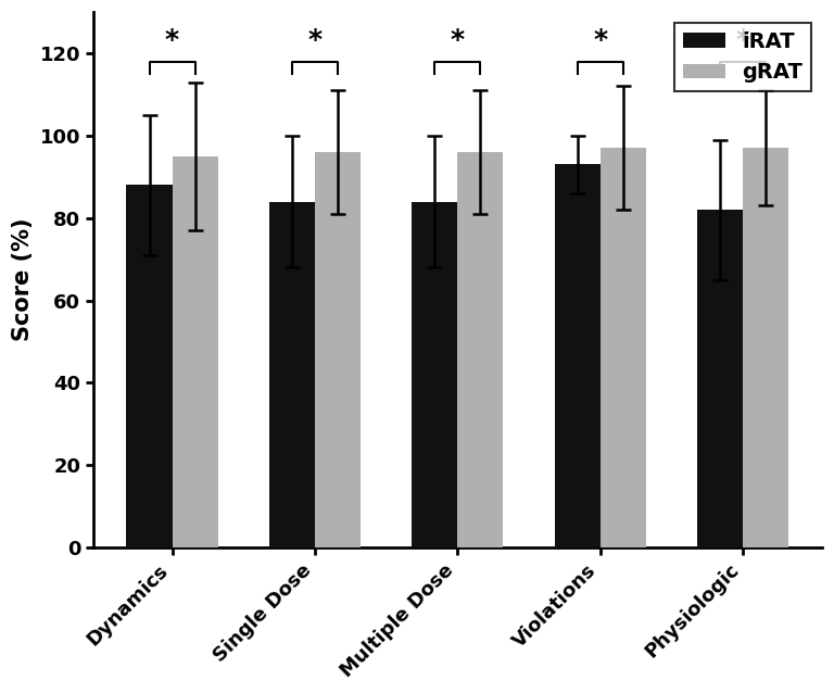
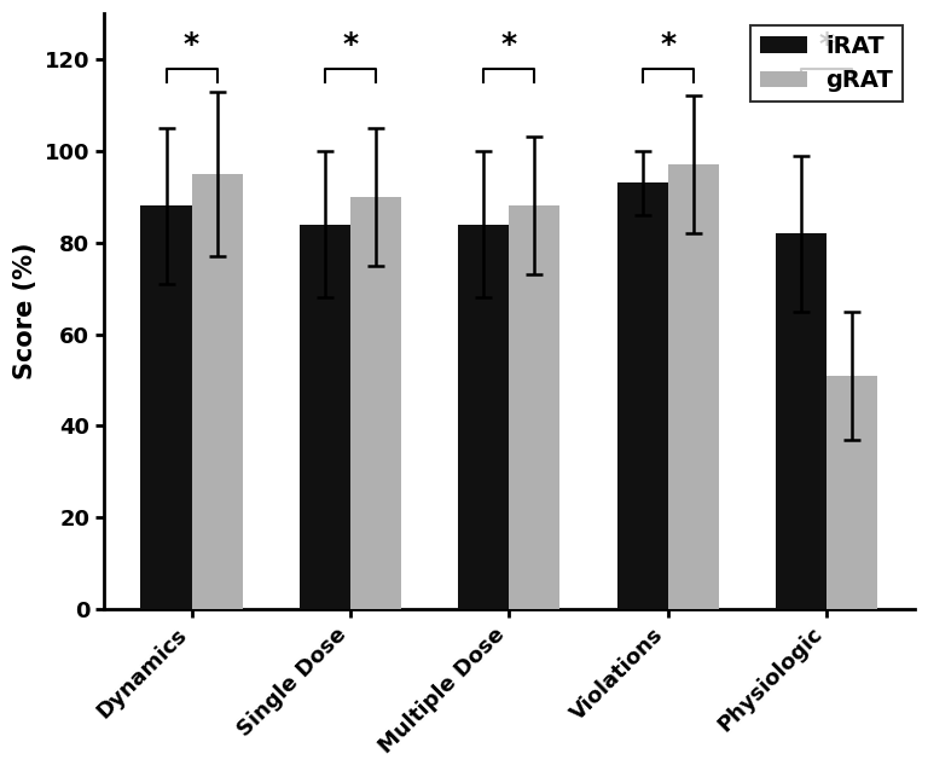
gRAT/Single Dose: 96 -> 90
gRAT/Multiple Dose: 96 -> 88
gRAT/Physiologic: 97 -> 51
